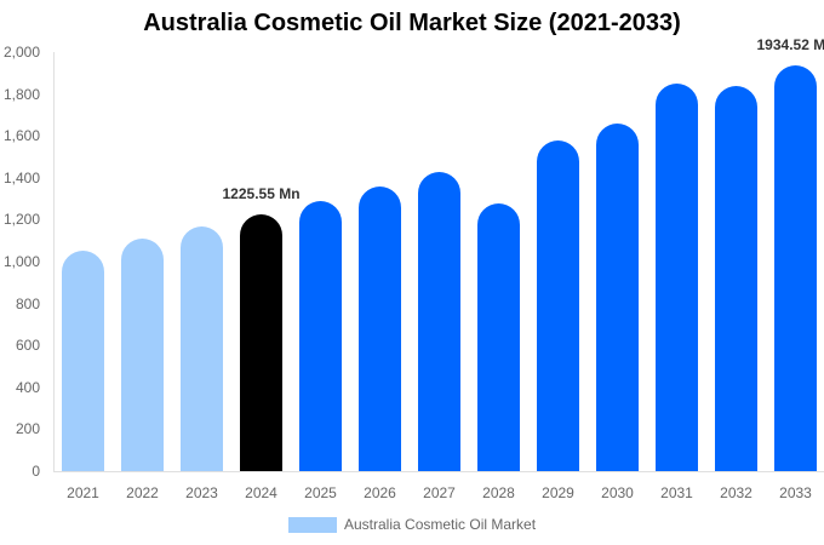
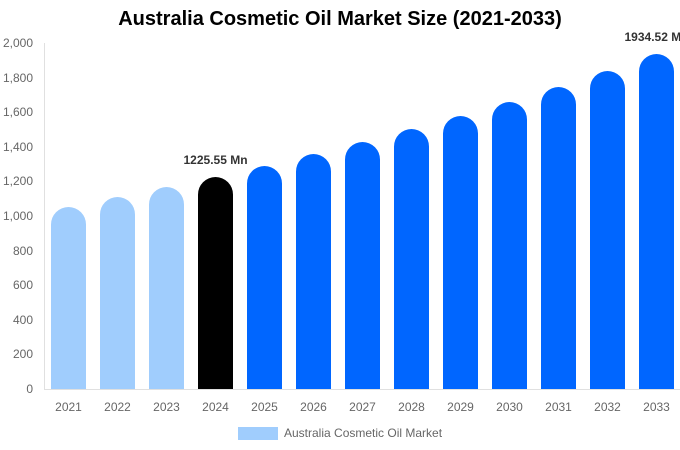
2028: 1280 -> 1500
2031: 1850 -> 1750
